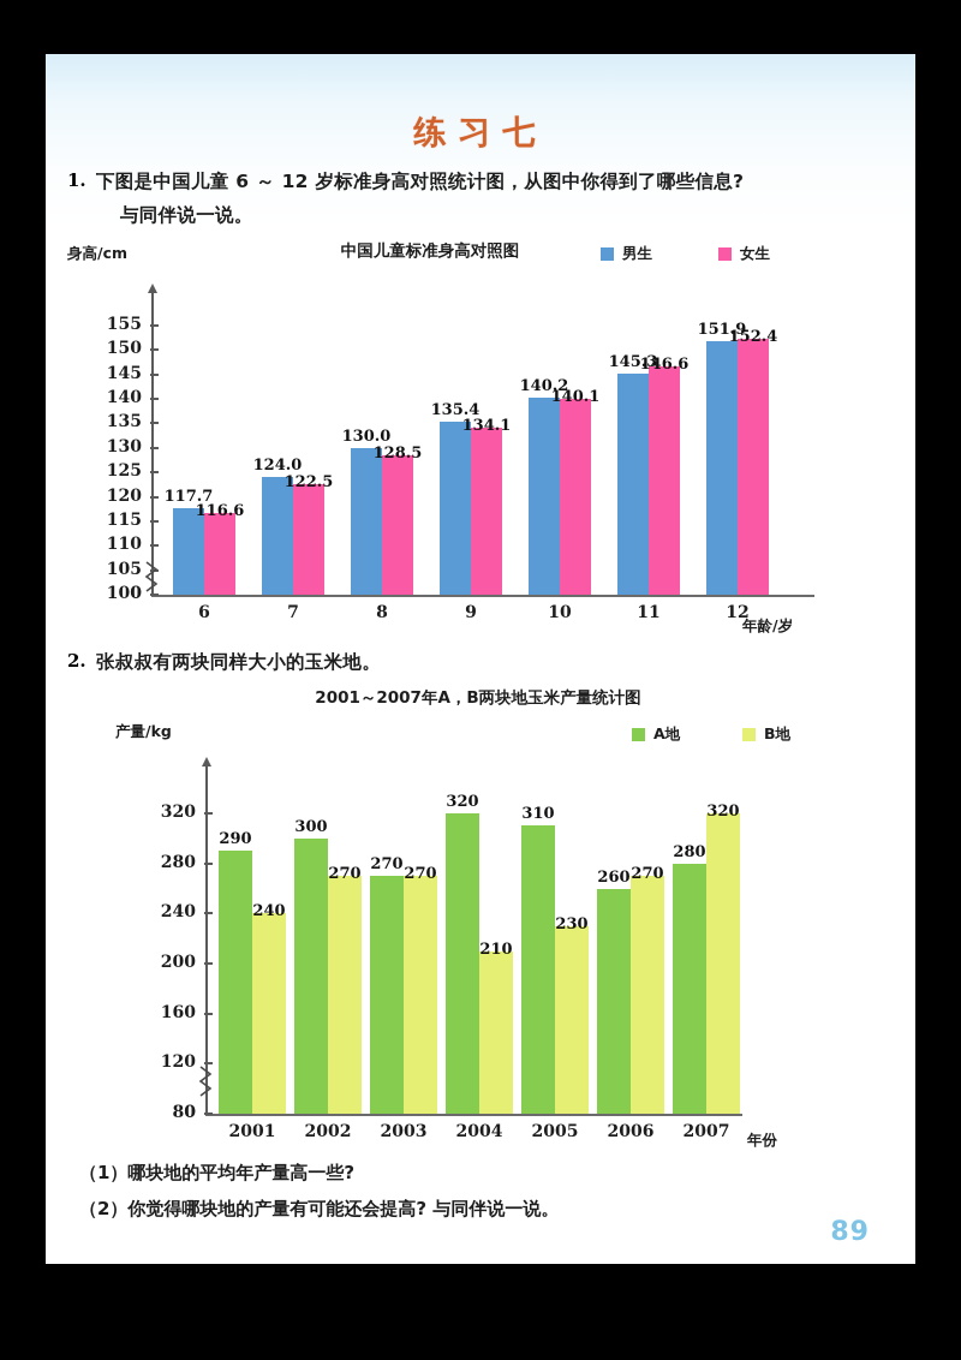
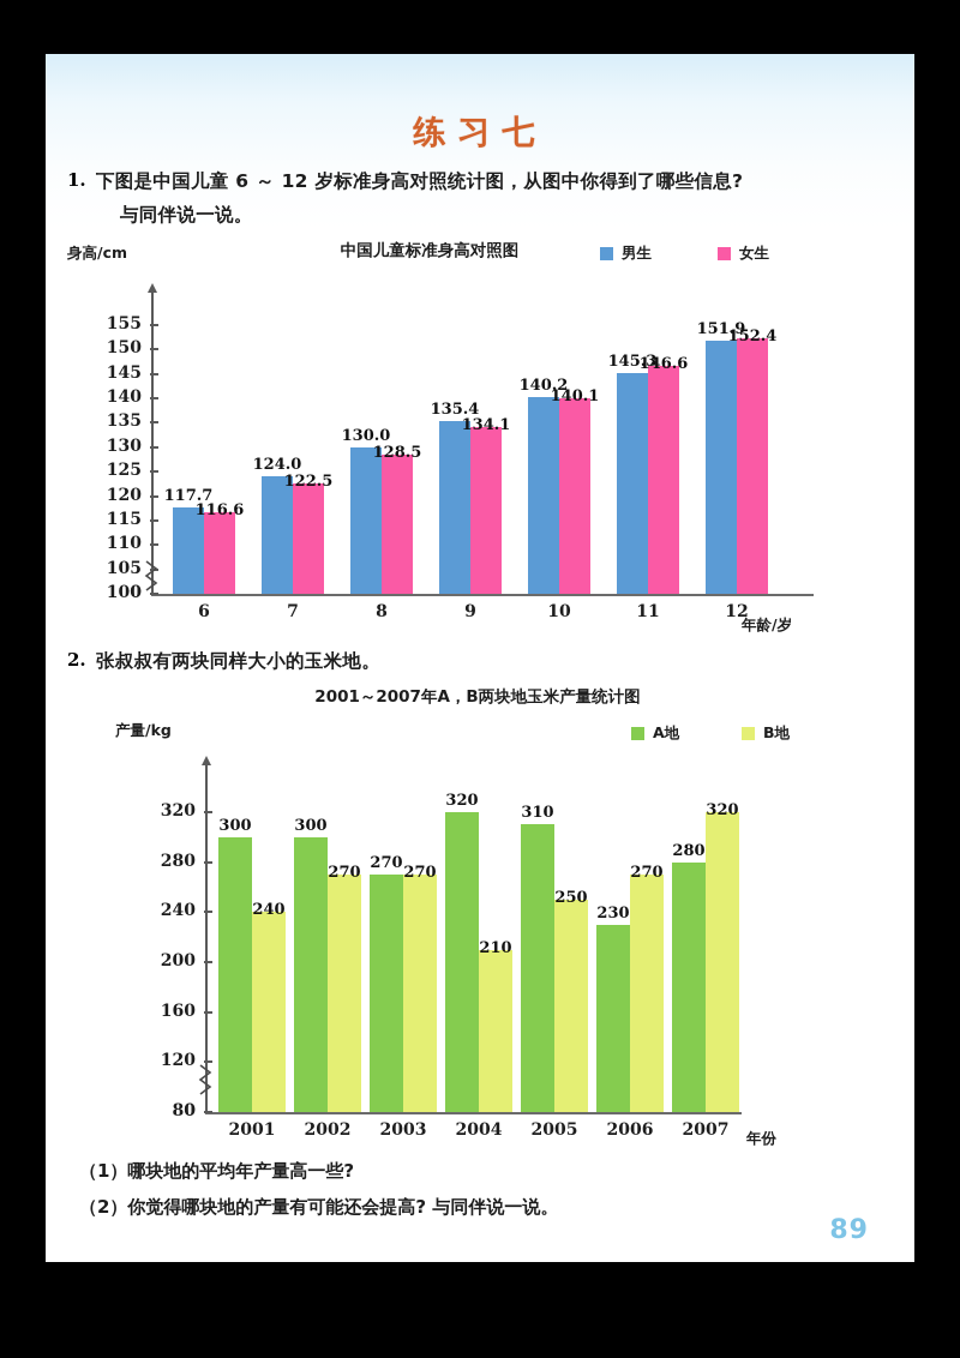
2001～2007年A，B两块地玉米产量统计图/A地/2001: 290 -> 300
2001～2007年A，B两块地玉米产量统计图/B地/2005: 230 -> 250
2001～2007年A，B两块地玉米产量统计图/A地/2006: 260 -> 230
